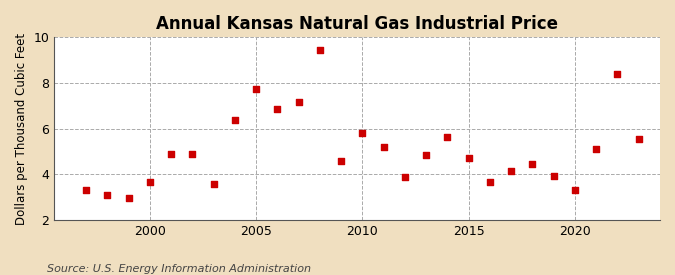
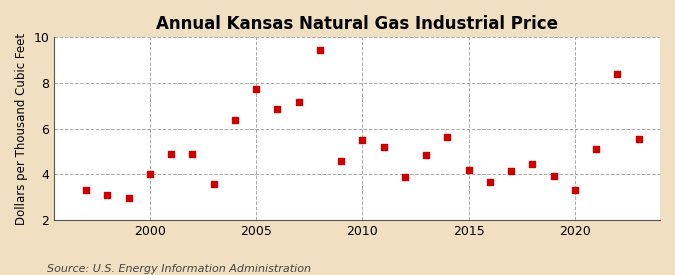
2000: 3.65 -> 4.00
2010: 5.80 -> 5.50
2015: 4.70 -> 4.20
